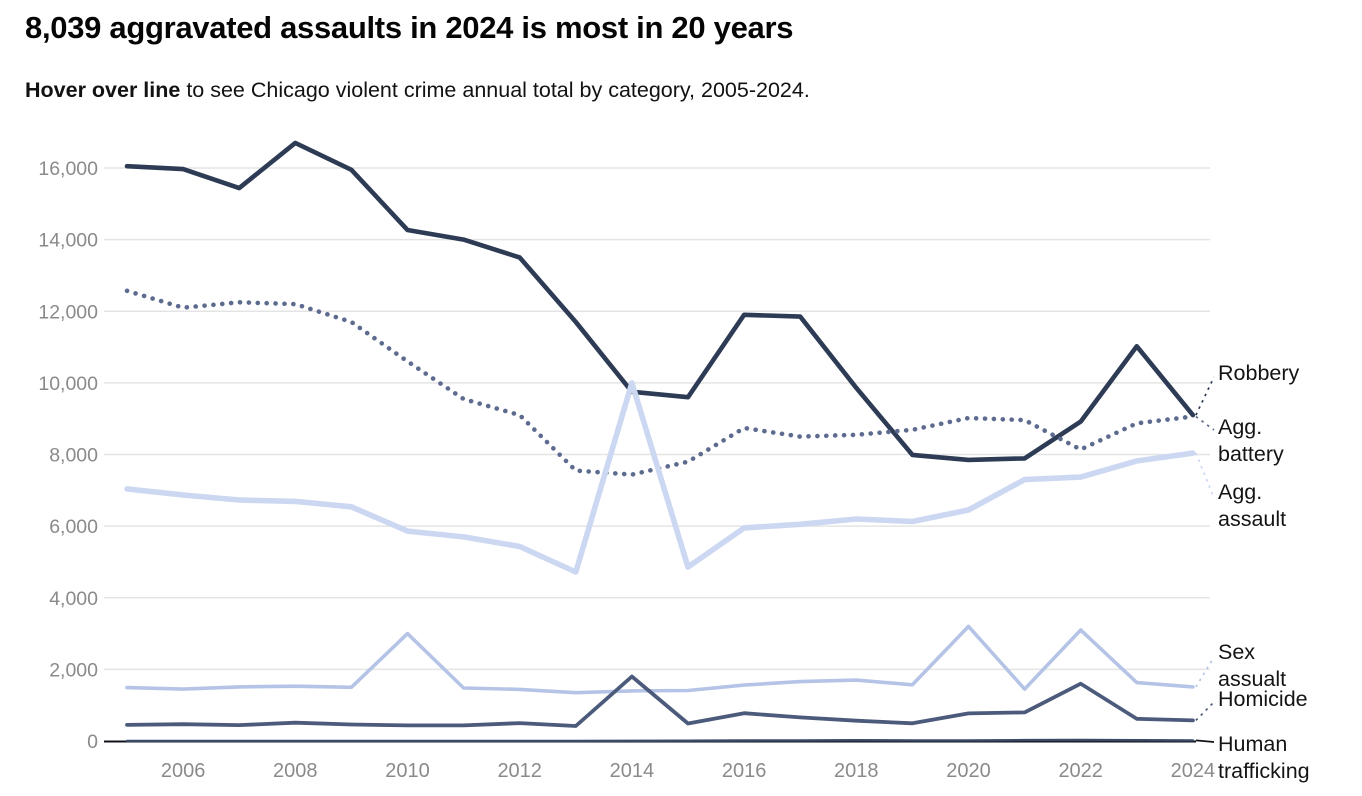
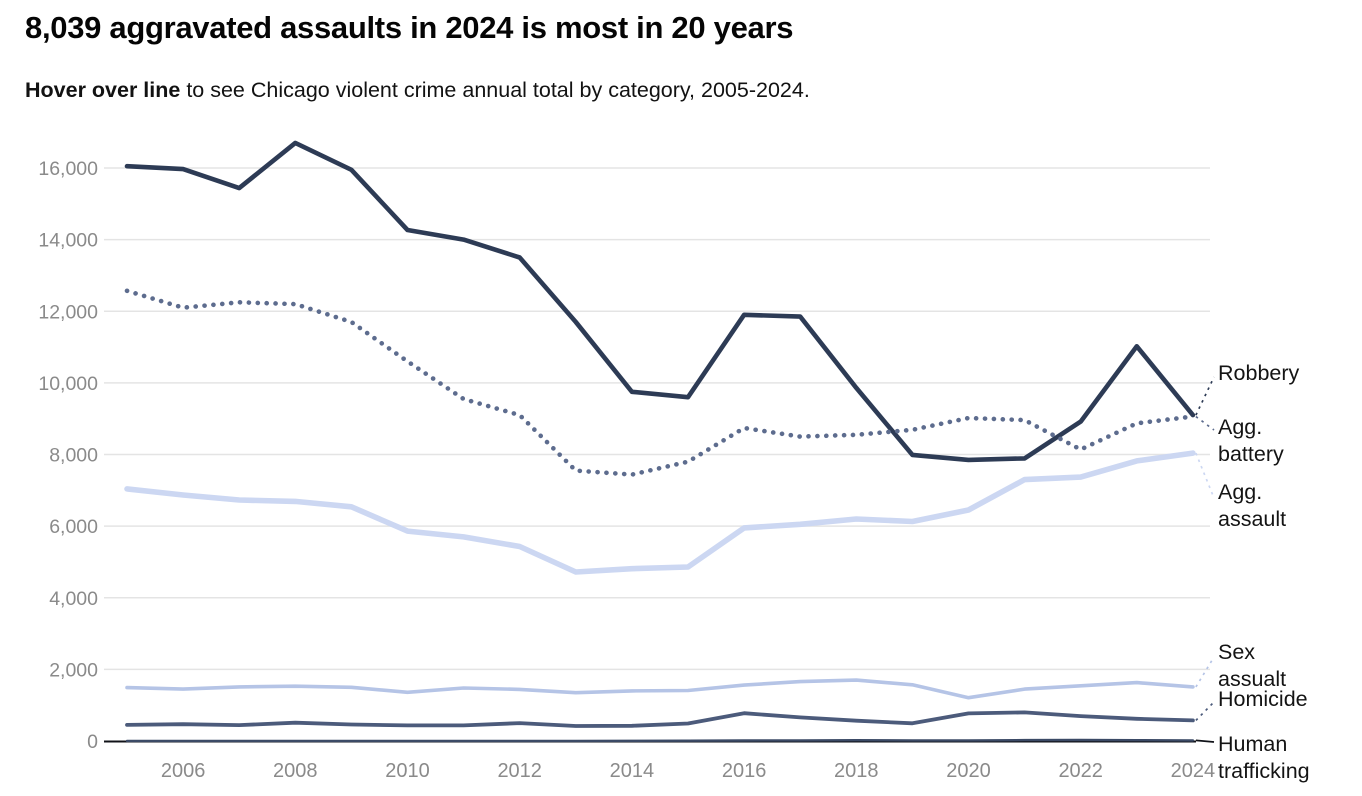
Sex assualt/2010: 3000 -> 1400
Agg. assault/2014: 10000 -> 4800
Homicide/2014: 1800 -> 400
Sex assualt/2020: 3200 -> 1200
Sex assualt/2022: 3100 -> 1500
Homicide/2022: 1600 -> 700
